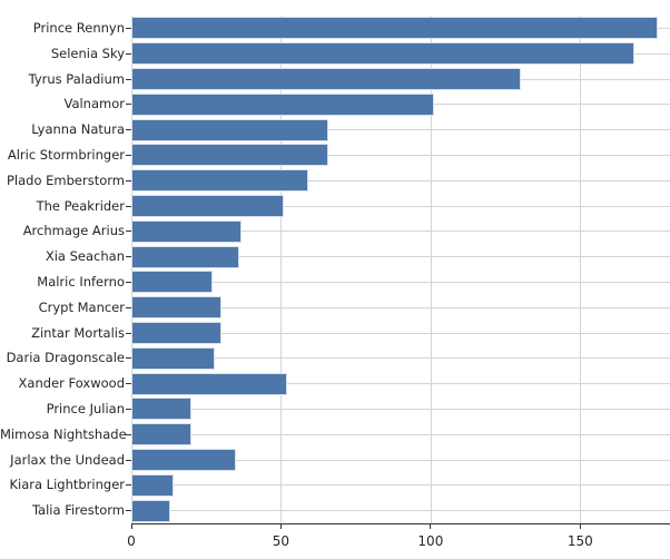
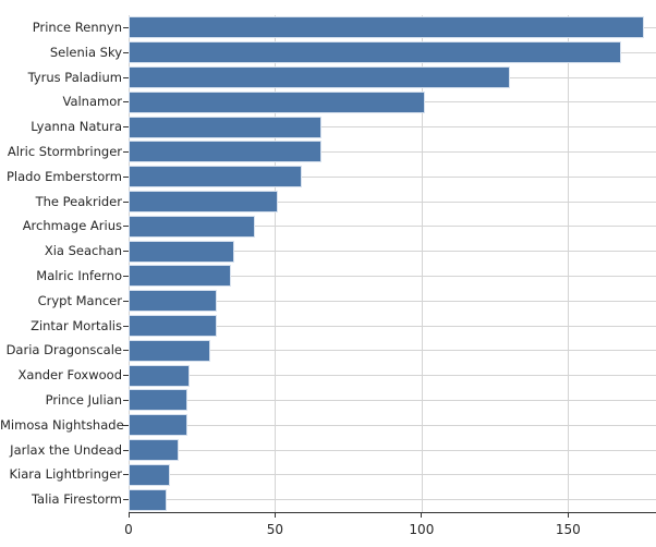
Archmage Arius: 37 -> 43
Malric Inferno: 27 -> 35
Xander Foxwood: 52 -> 21
Jarlax the Undead: 35 -> 17
